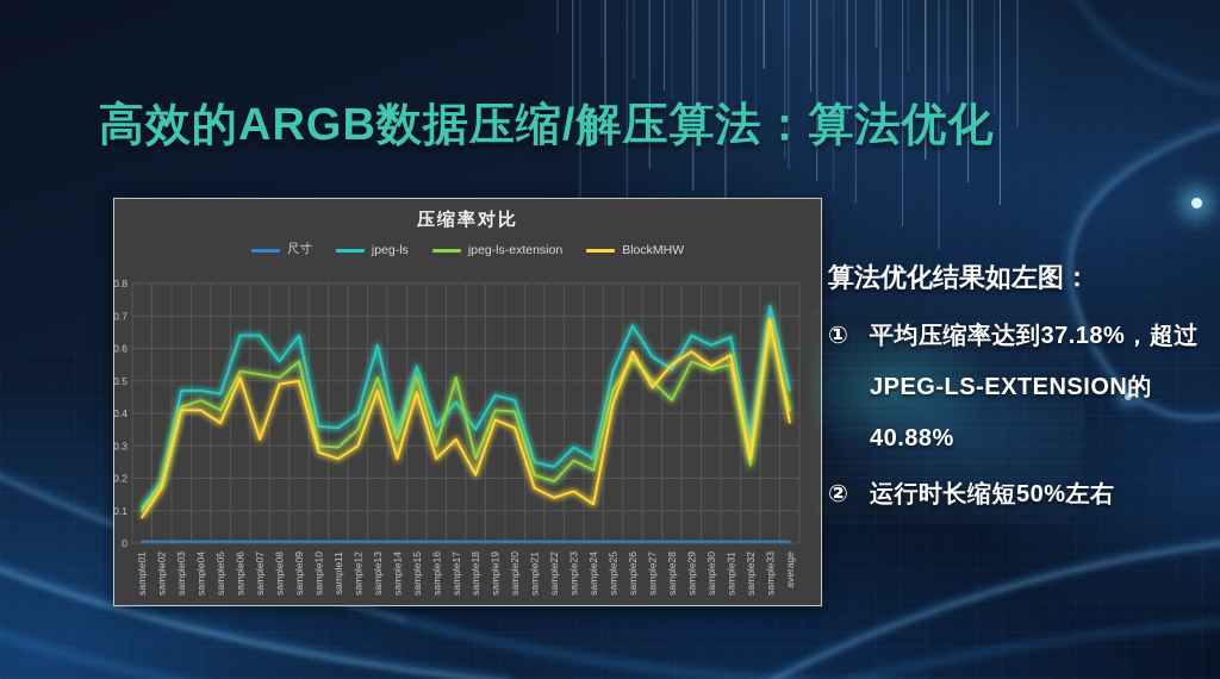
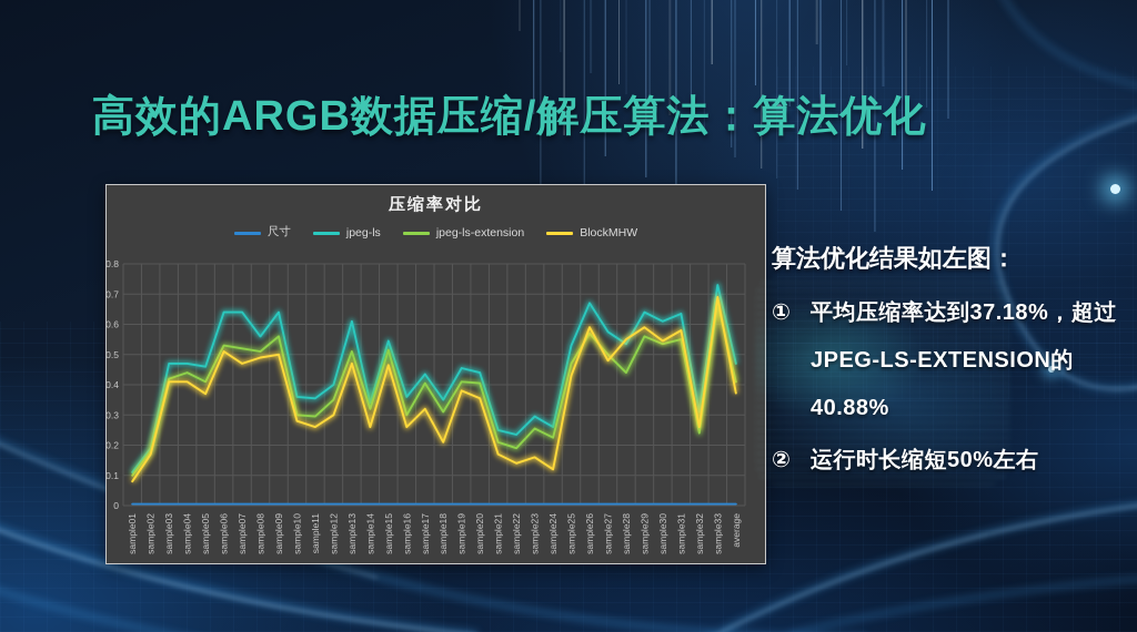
BlockMHW/sample07: 0.32 -> 0.47
jpeg-ls-extension/sample17: 0.51 -> 0.41
jpeg-ls-extension/sample18: 0.26 -> 0.31
